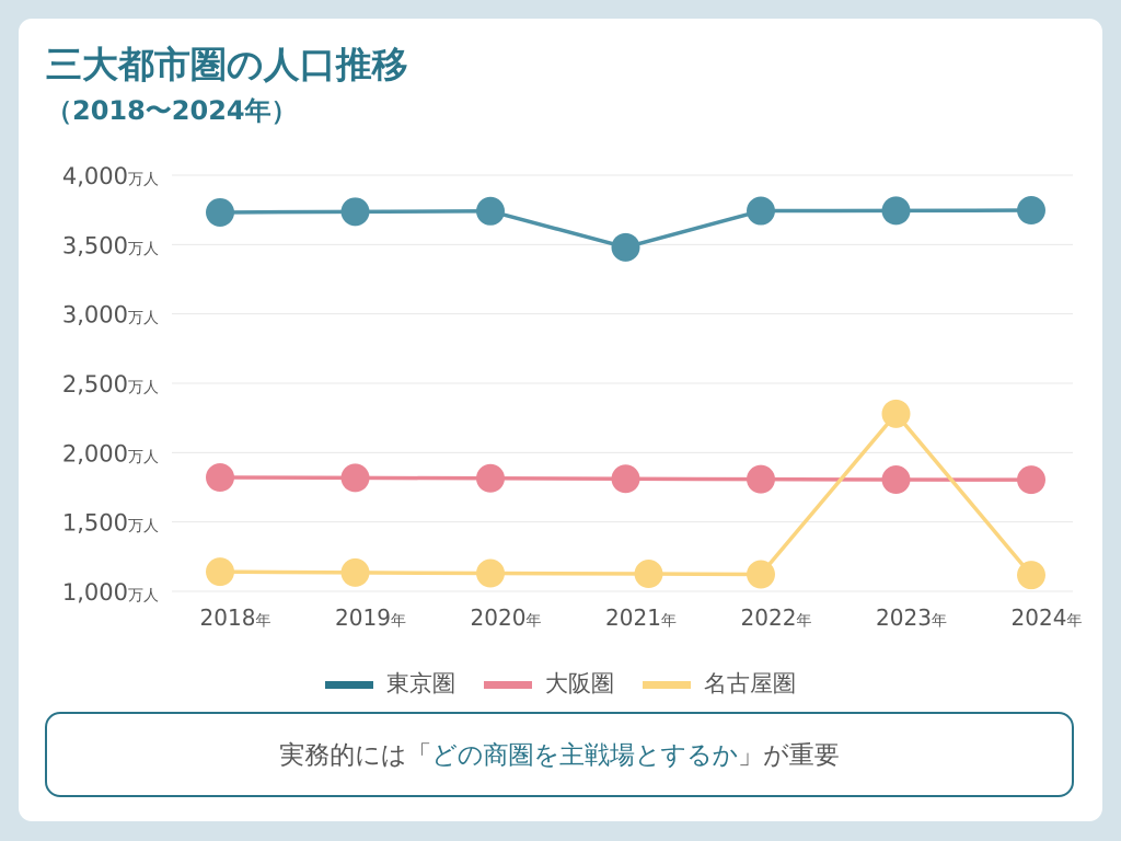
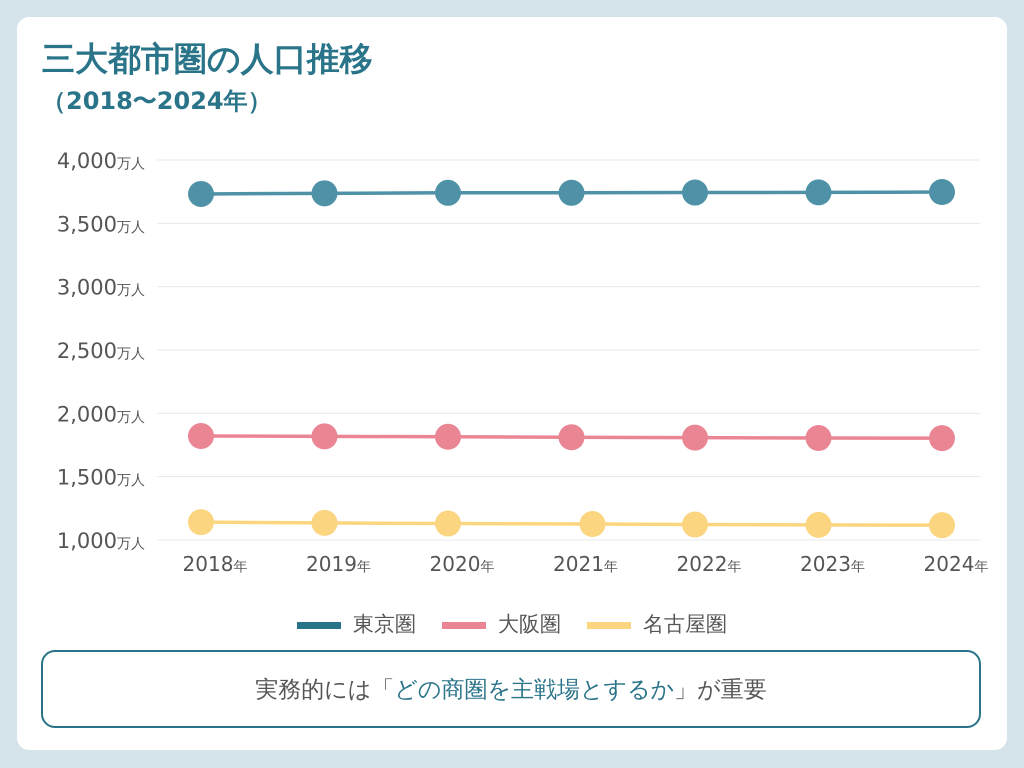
東京圏/2021: 3480 -> 3740
名古屋圏/2023: 2280 -> 1120
